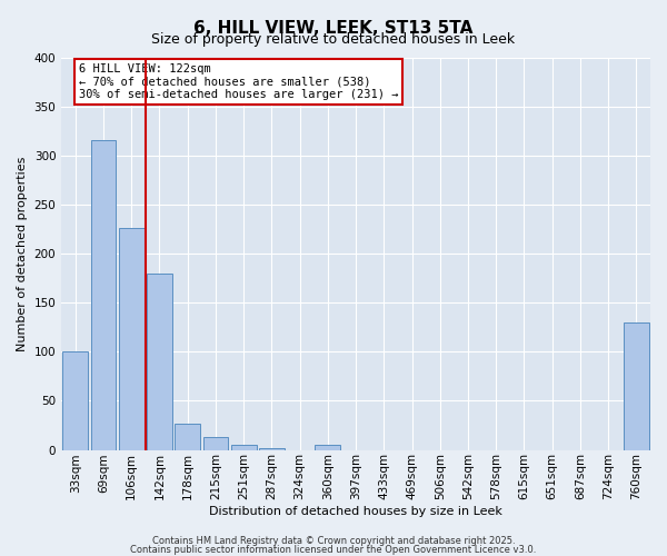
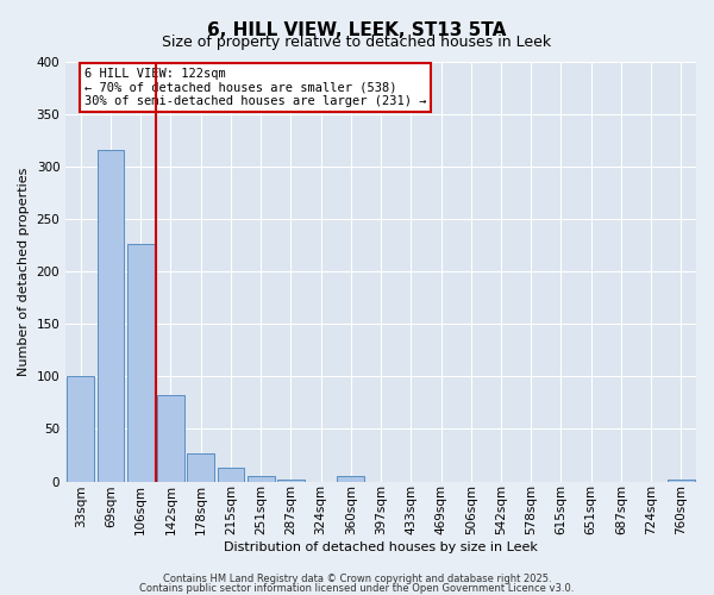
142sqm: 180 -> 82
760sqm: 130 -> 2
